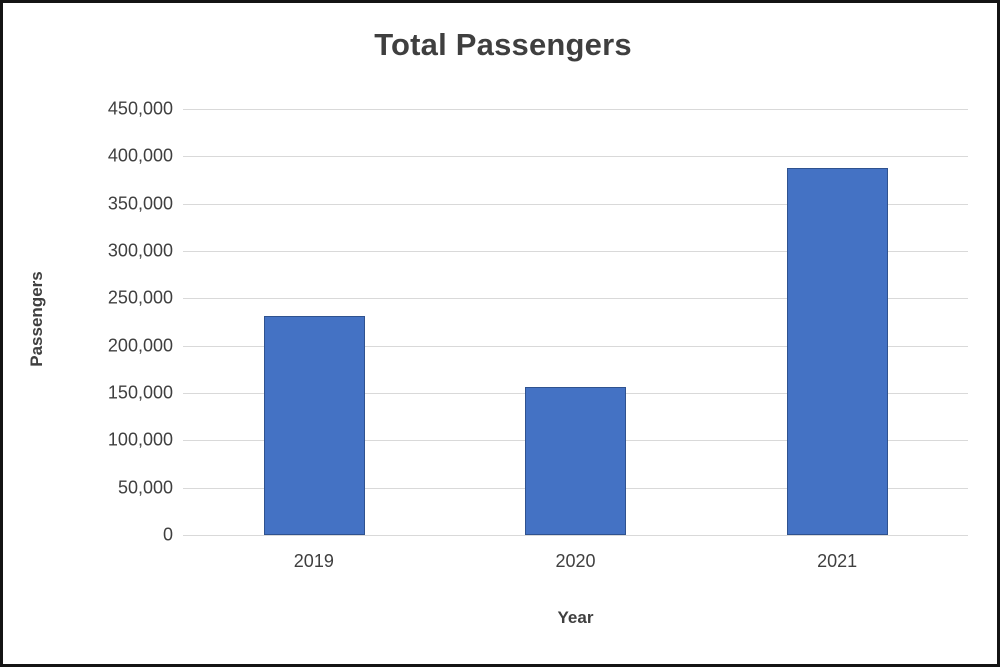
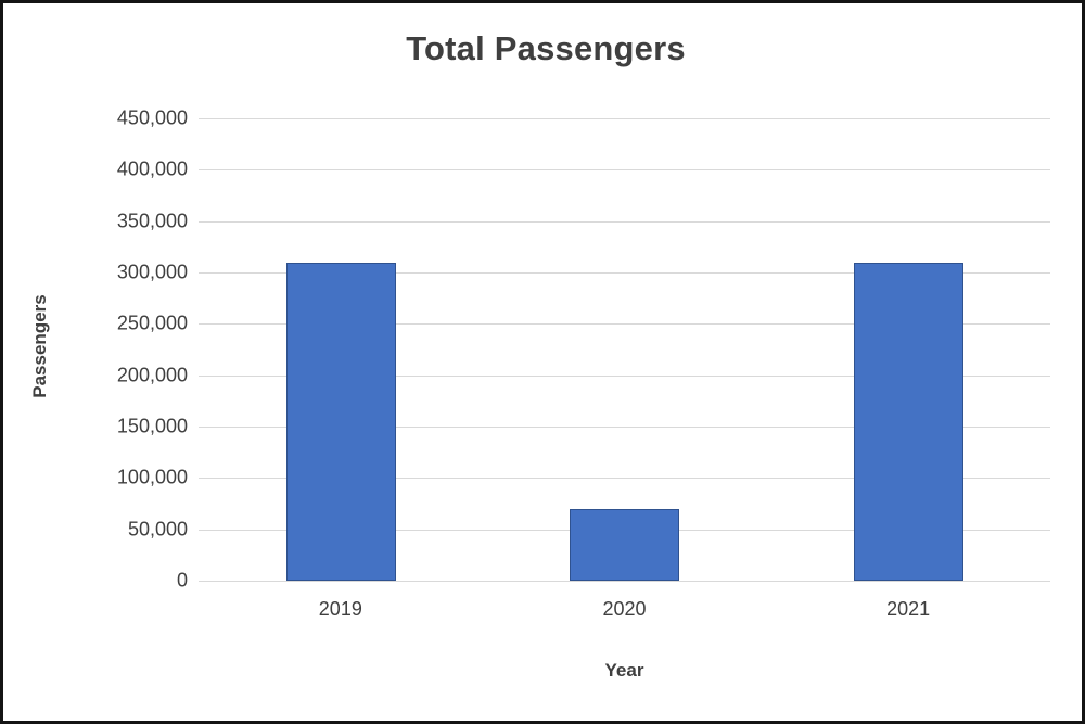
2019: 230000 -> 310000
2020: 160000 -> 70000
2021: 390000 -> 310000
